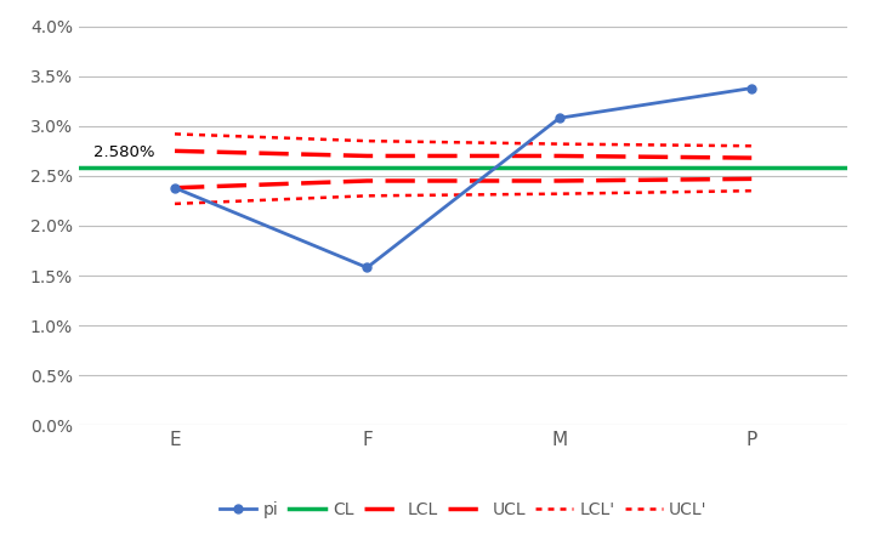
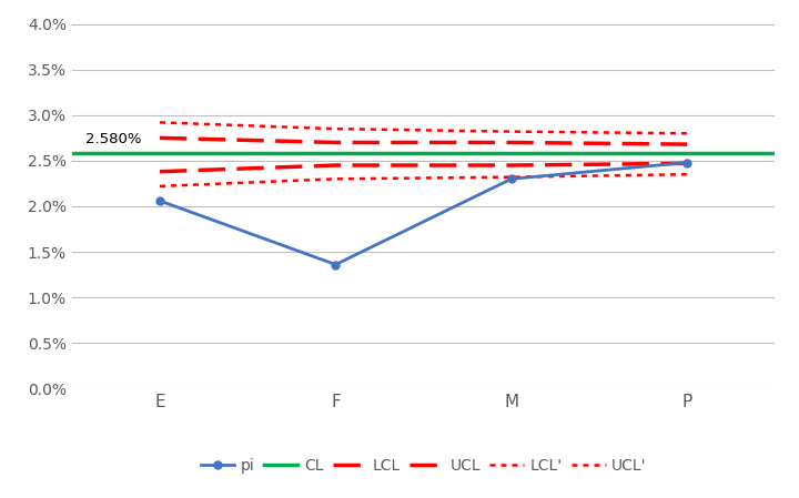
pi/E: 2.38% -> 2.06%
pi/F: 1.58% -> 1.36%
pi/M: 3.08% -> 2.30%
pi/P: 3.38% -> 2.48%
